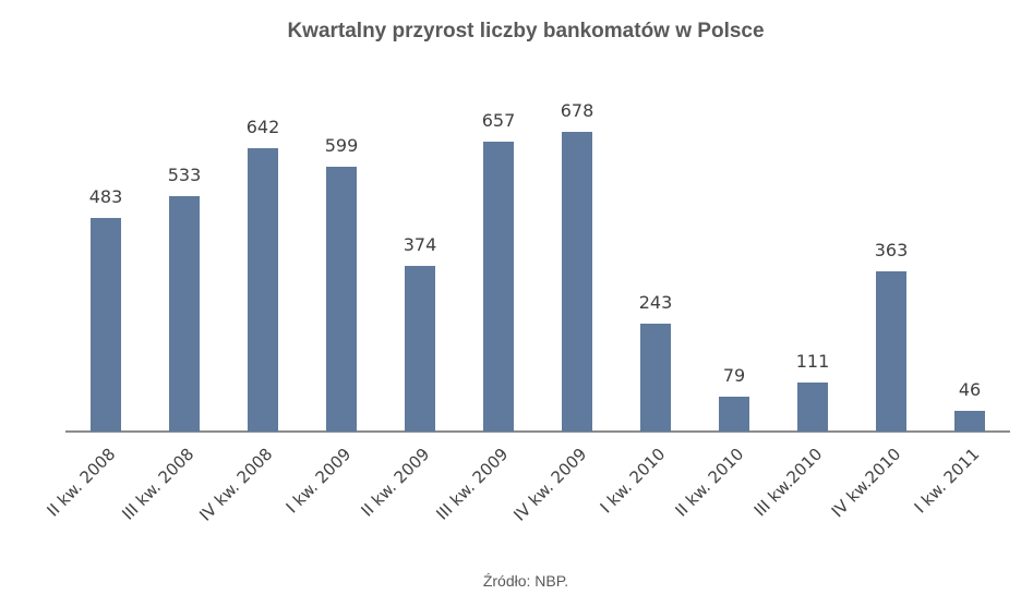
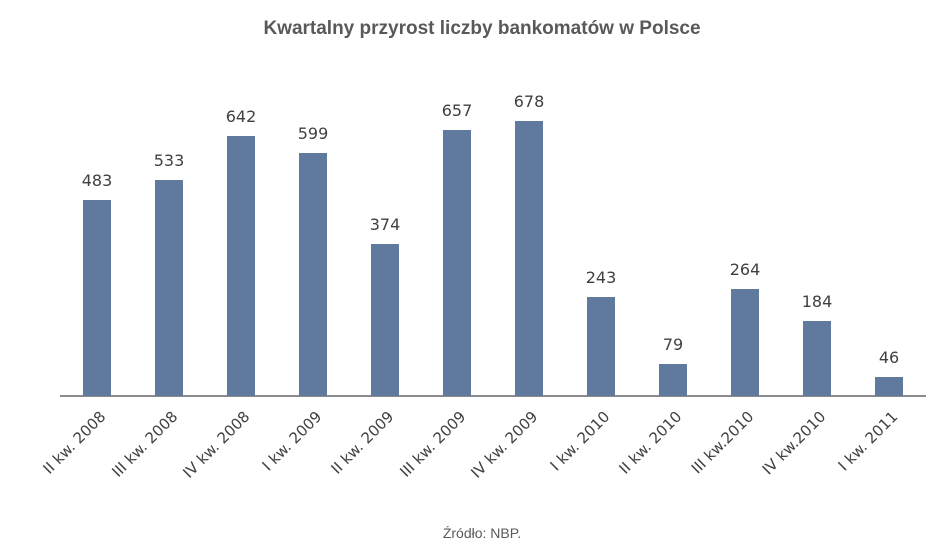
III kw.2010: 111 -> 264
IV kw.2010: 363 -> 184
